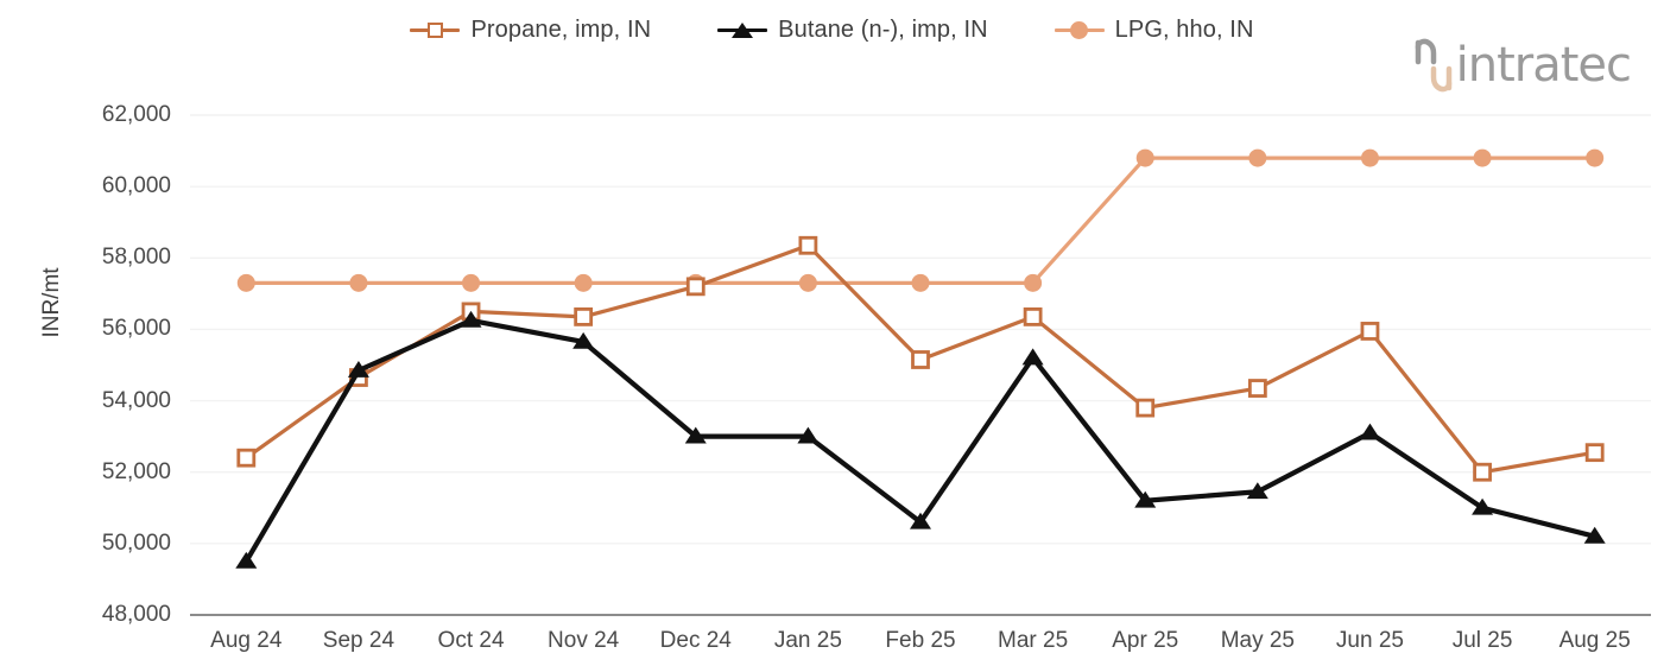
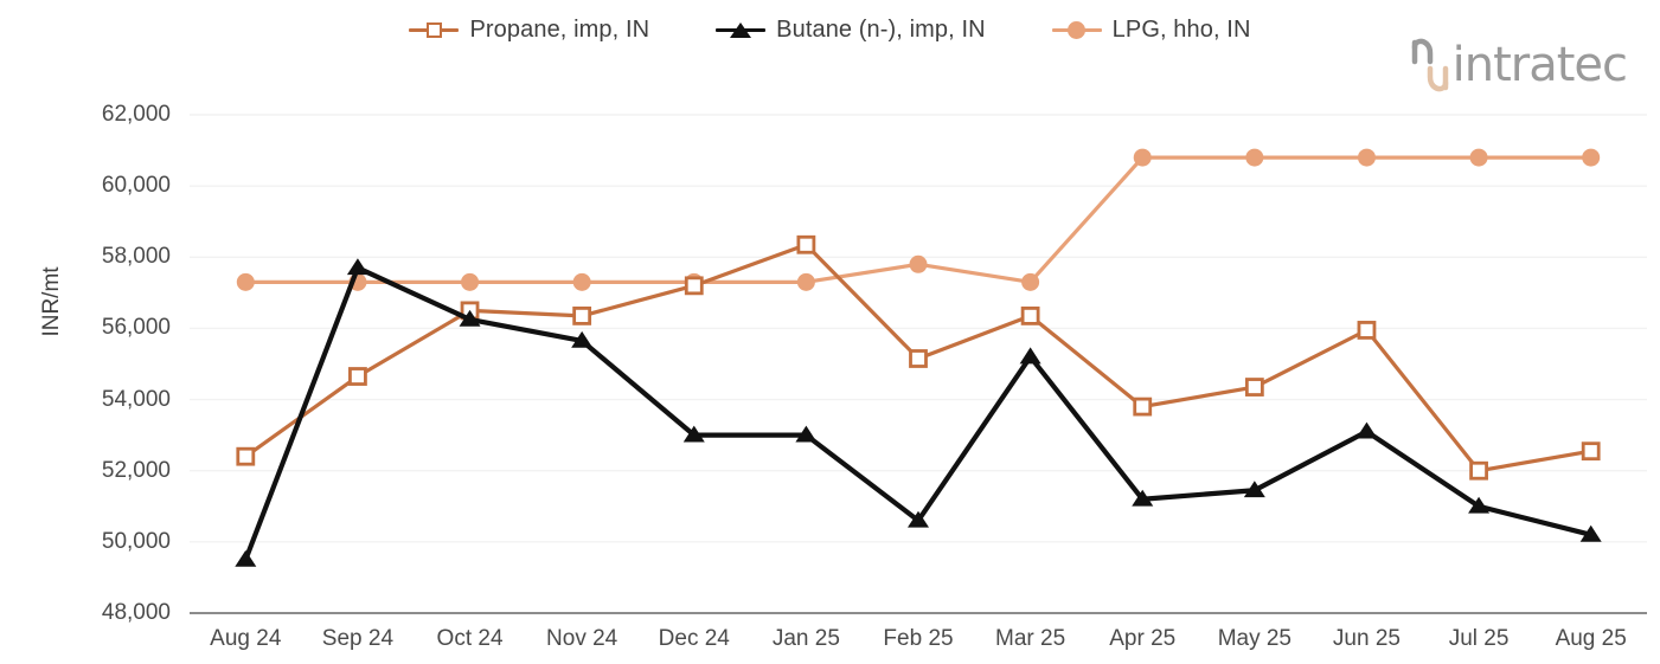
Butane (n-), imp, IN/Sep 24: 54800 -> 57700
LPG, hho, IN/Feb 25: 57300 -> 57800
